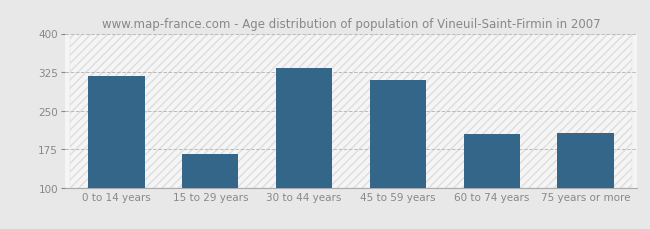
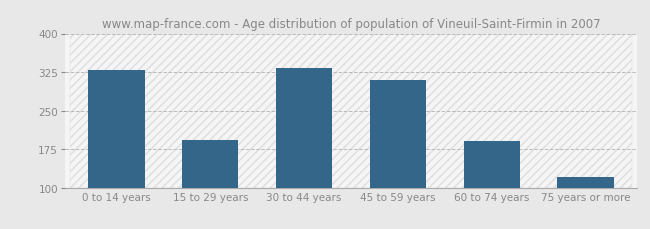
0 to 14 years: 318 -> 328
15 to 29 years: 166 -> 192
60 to 74 years: 204 -> 191
75 years or more: 206 -> 120
